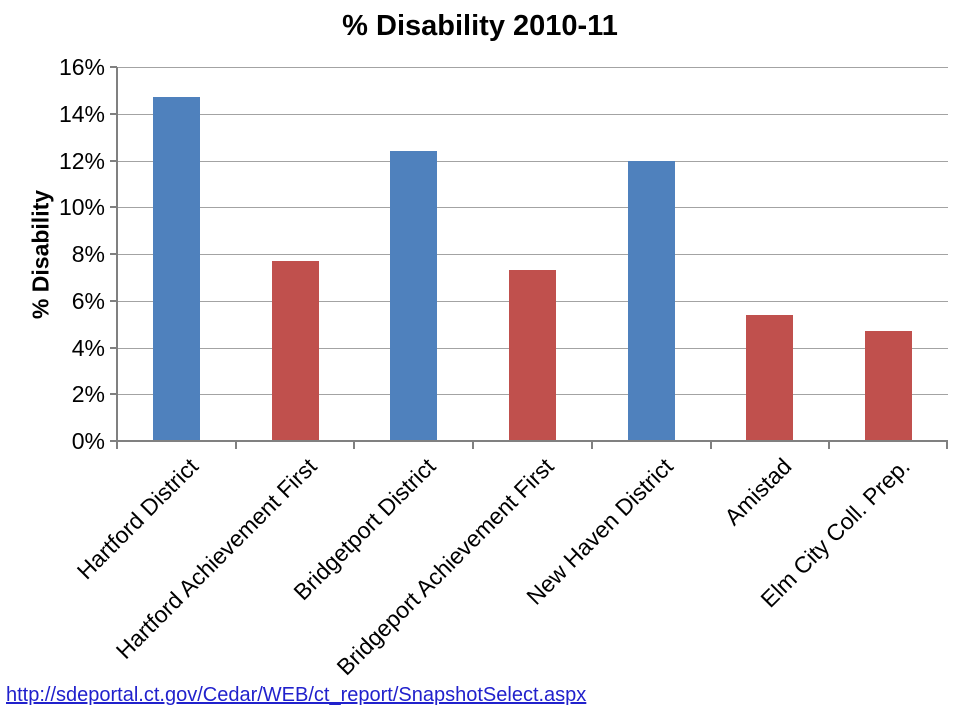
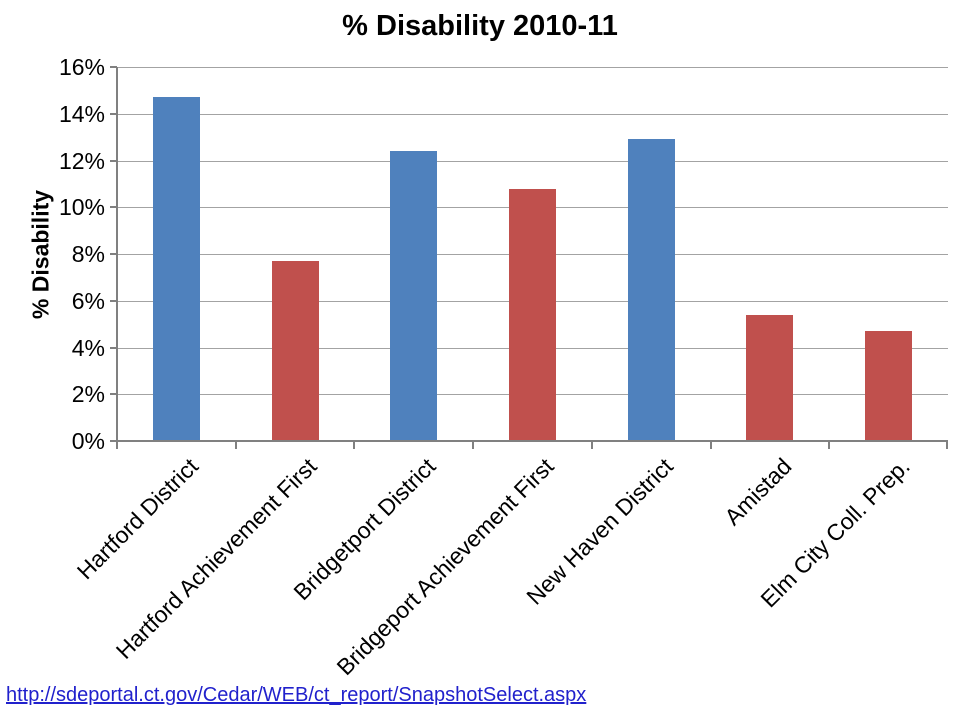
Bridgeport Achievement First: 7.3% -> 10.8%
New Haven District: 12.0% -> 12.9%
